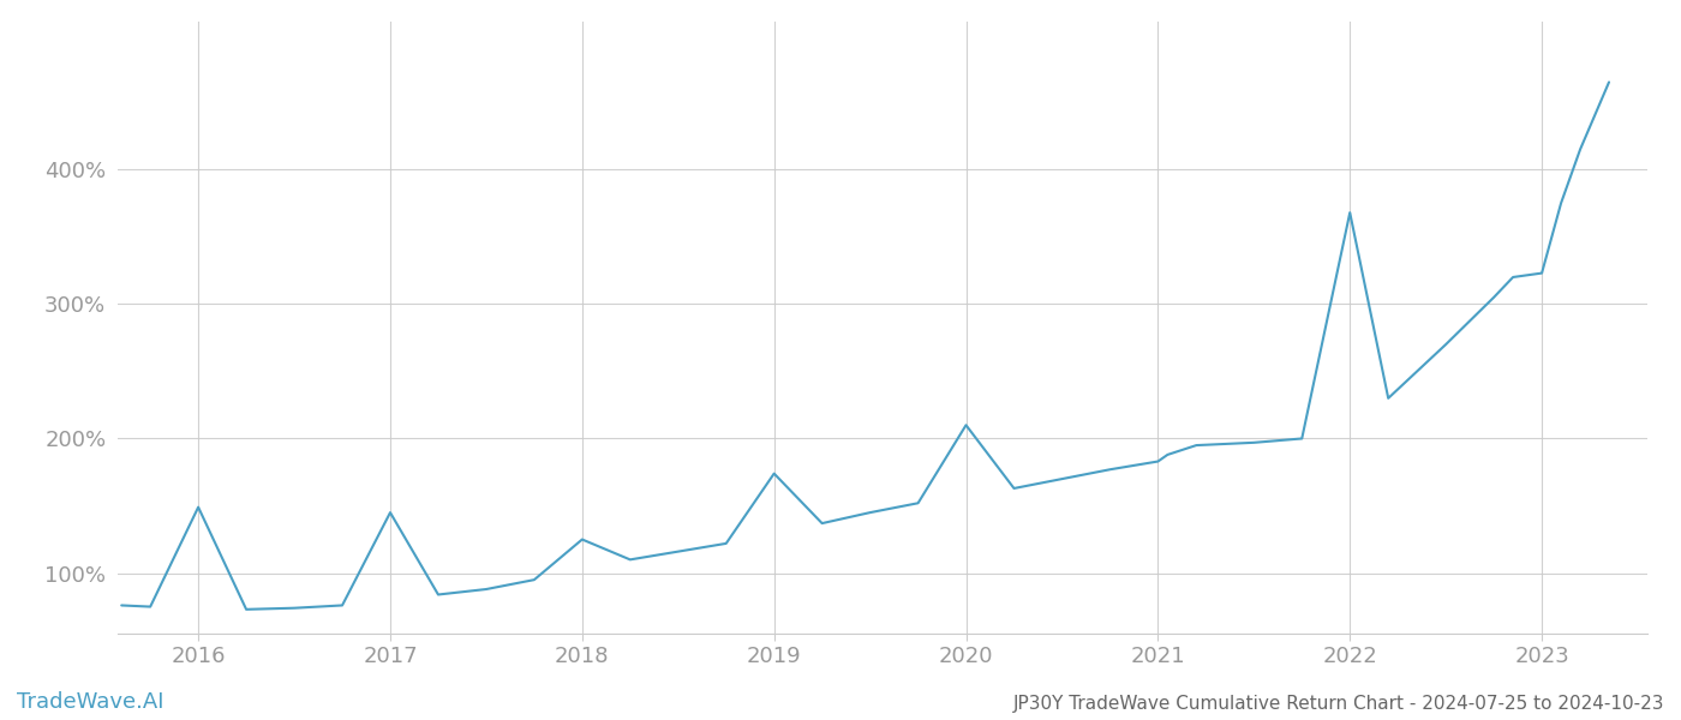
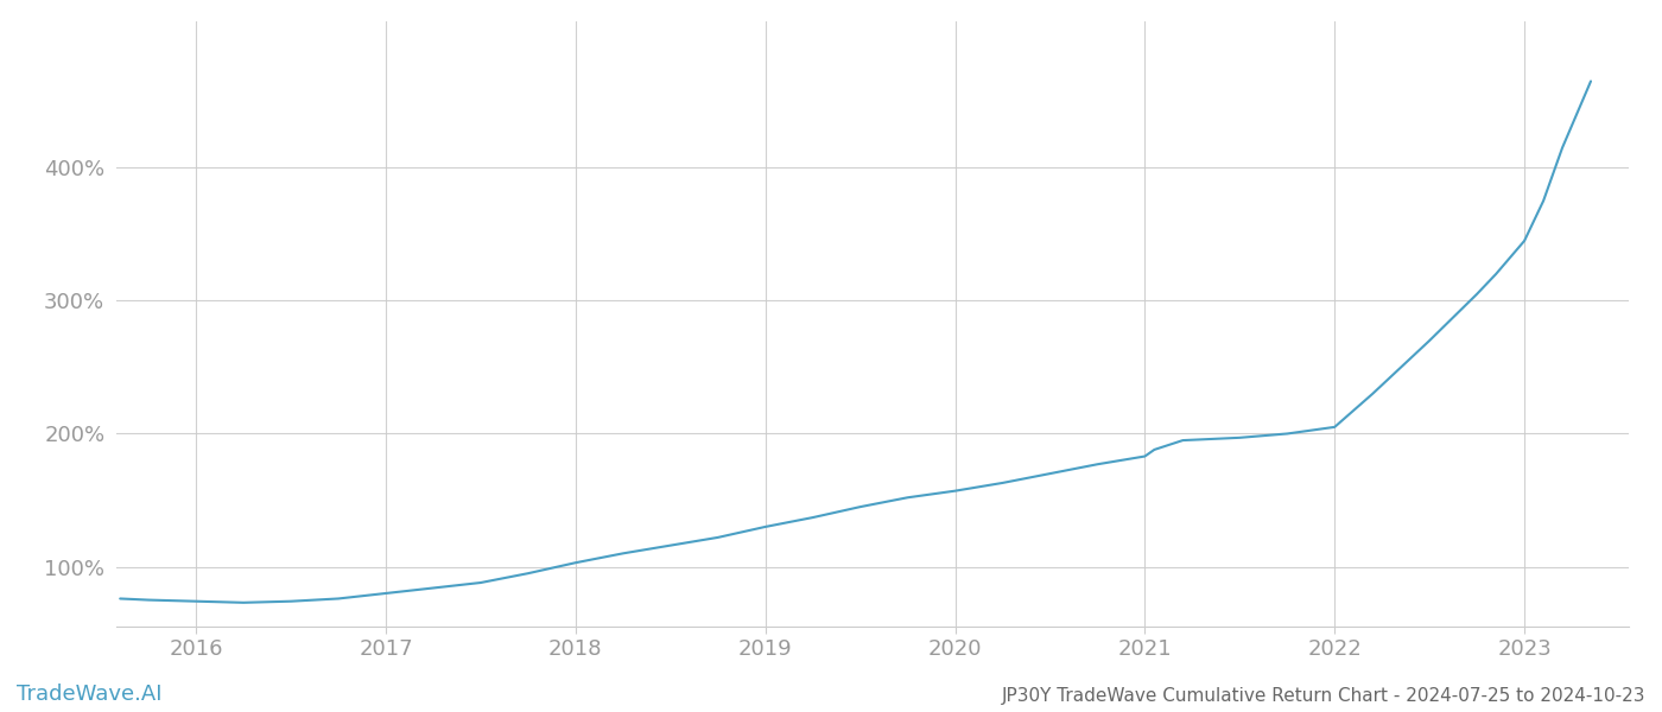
2016: 149% -> 74%
2017: 145% -> 80%
2018: 125% -> 103%
2019: 174% -> 130%
2020: 210% -> 157%
2022: 368% -> 205%
2023: 323% -> 345%
